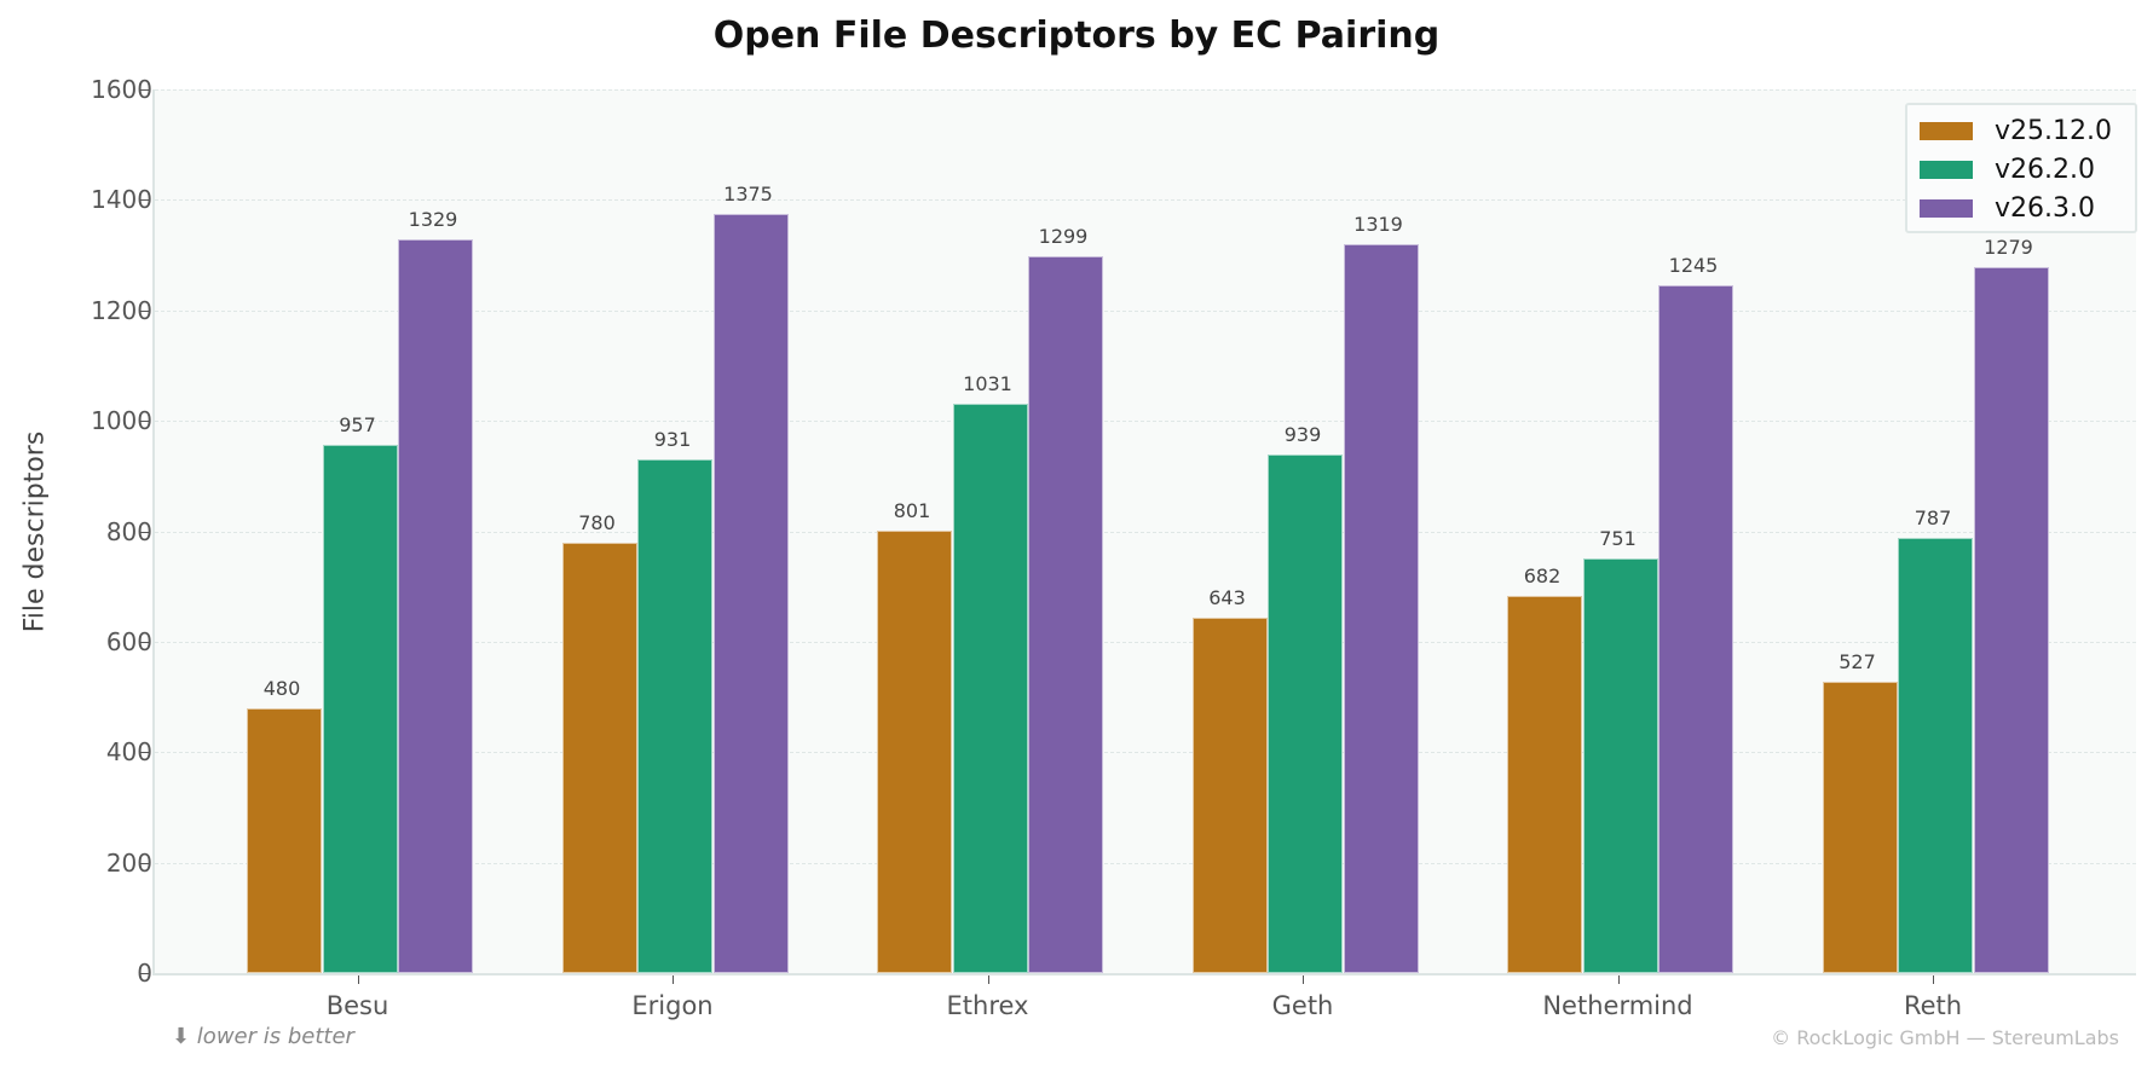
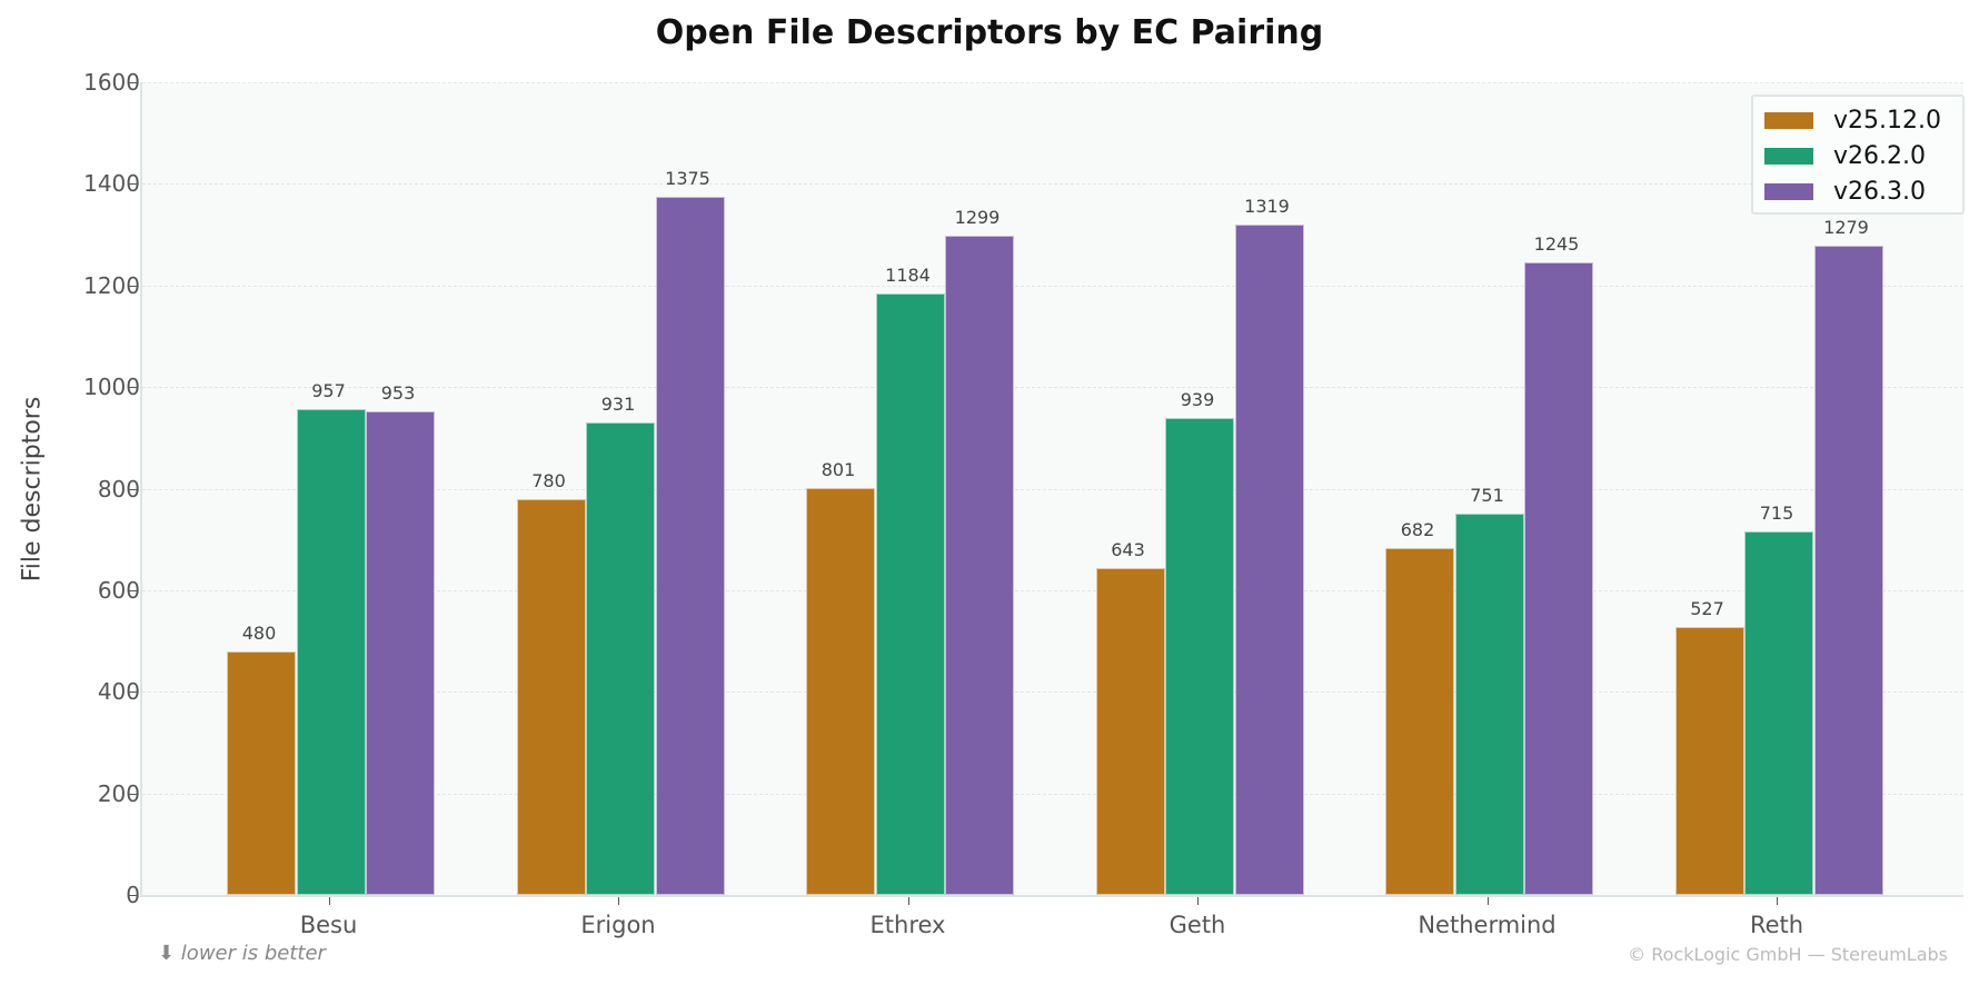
v26.3.0/Besu: 1329 -> 953
v26.2.0/Ethrex: 1031 -> 1184
v26.2.0/Reth: 787 -> 715
